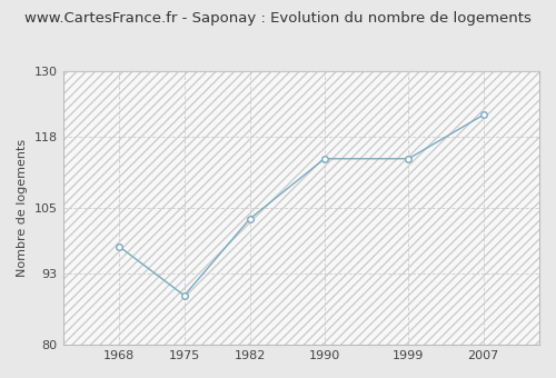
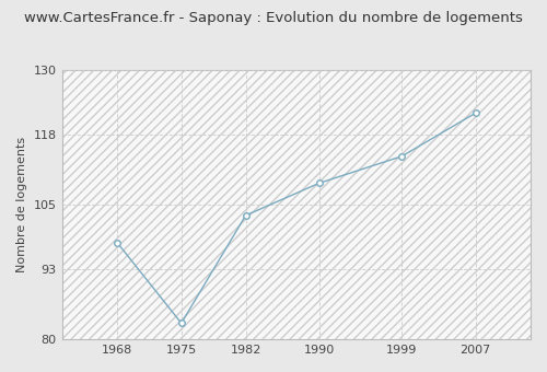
1975: 89 -> 83
1990: 114 -> 109
